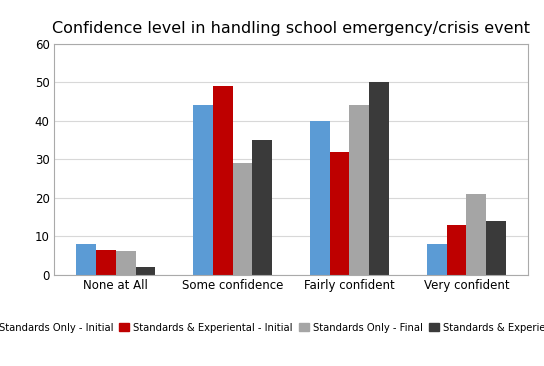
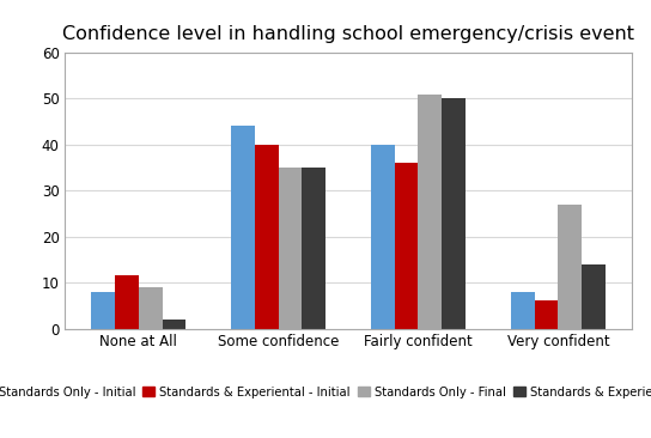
Standards & Experiental - Initial/None at All: 6.5 -> 11.5
Standards Only - Final/None at All: 6 -> 9
Standards & Experiental - Initial/Some confidence: 49.0 -> 40.0
Standards Only - Final/Some confidence: 29 -> 35
Standards & Experiental - Initial/Fairly confident: 32.0 -> 36.0
Standards Only - Final/Fairly confident: 44 -> 51
Standards & Experiental - Initial/Very confident: 13.0 -> 6.0
Standards Only - Final/Very confident: 21 -> 27
